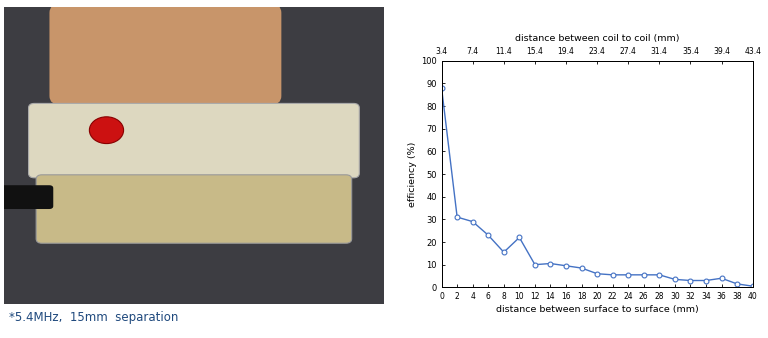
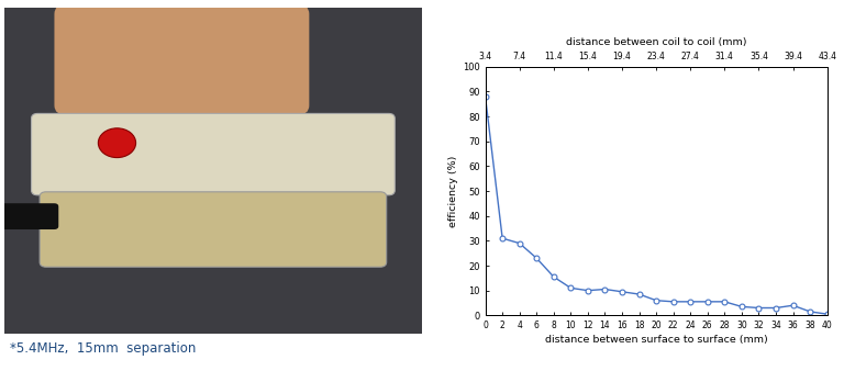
10: 22.0 -> 11.0
